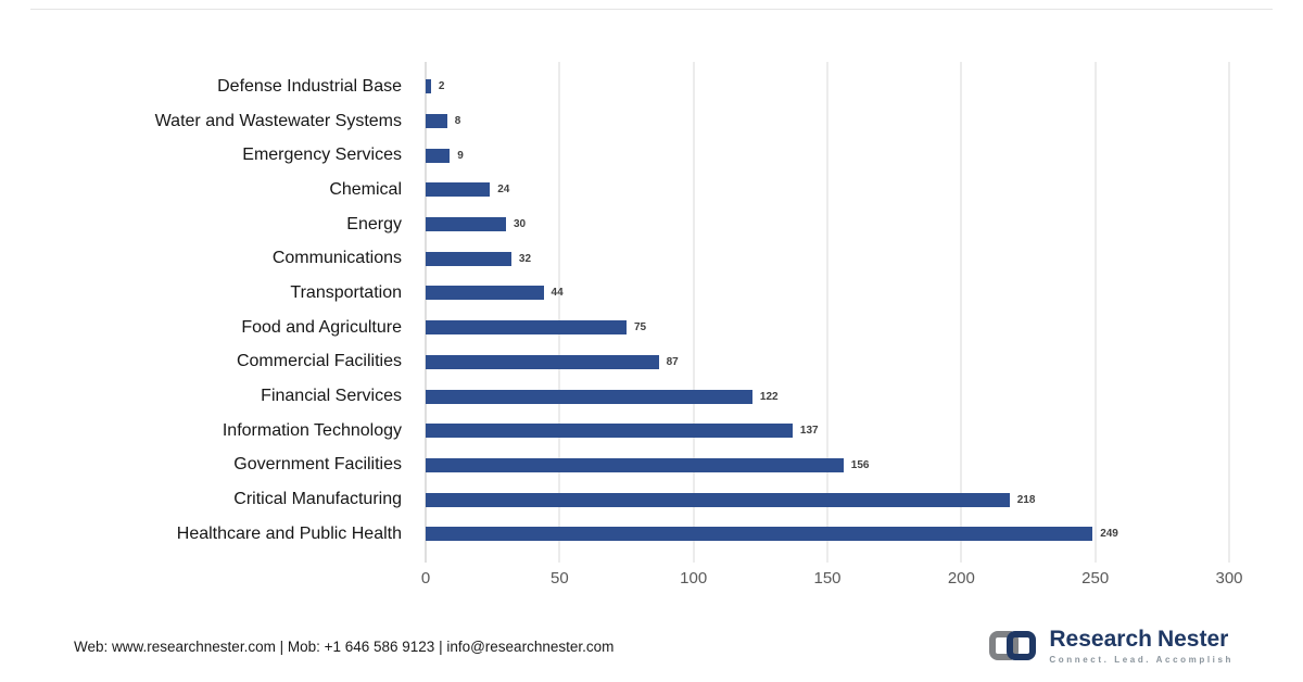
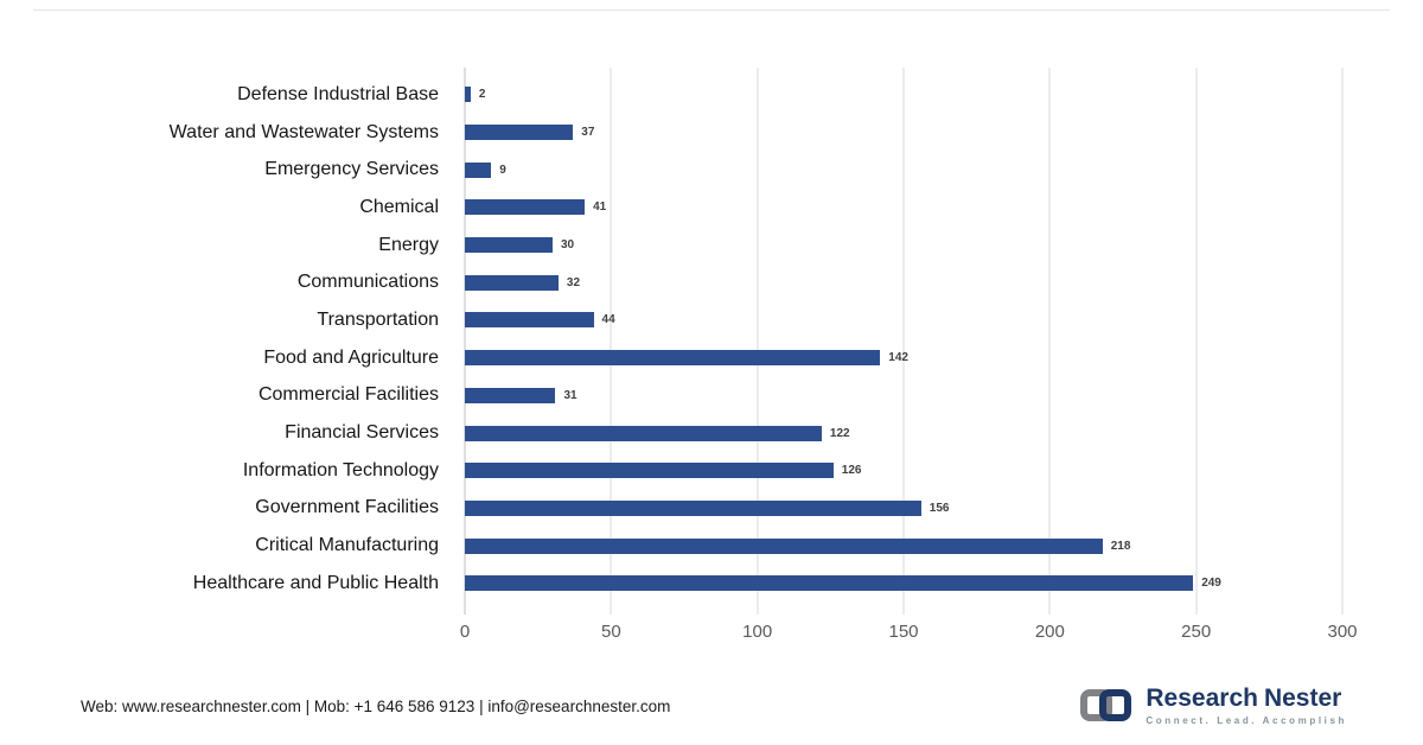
Water and Wastewater Systems: 8 -> 37
Chemical: 24 -> 41
Food and Agriculture: 75 -> 142
Commercial Facilities: 87 -> 31
Information Technology: 137 -> 126
